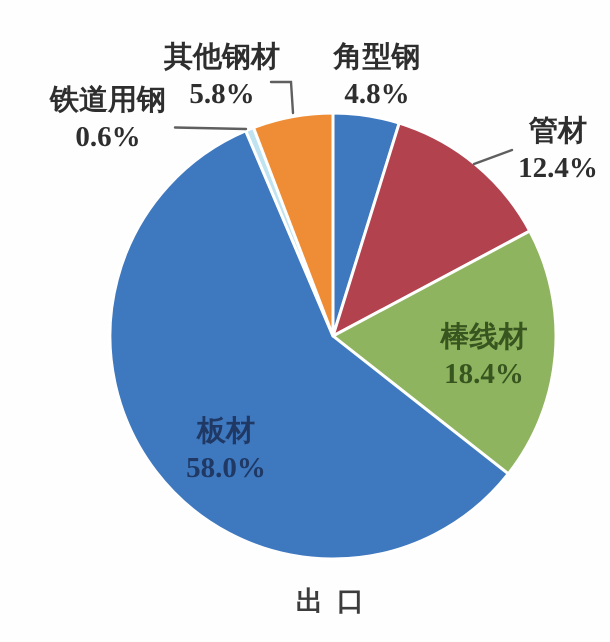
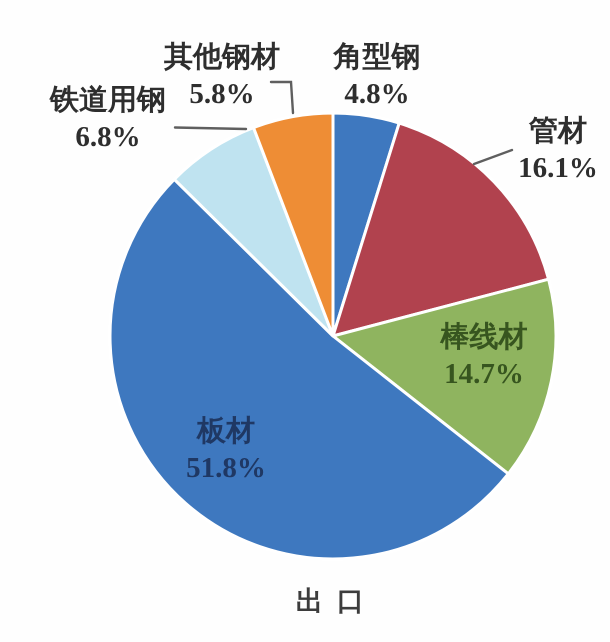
管材: 12.4% -> 16.1%
棒线材: 18.4% -> 14.7%
板材: 58.0% -> 51.8%
铁道用钢: 0.6% -> 6.8%
